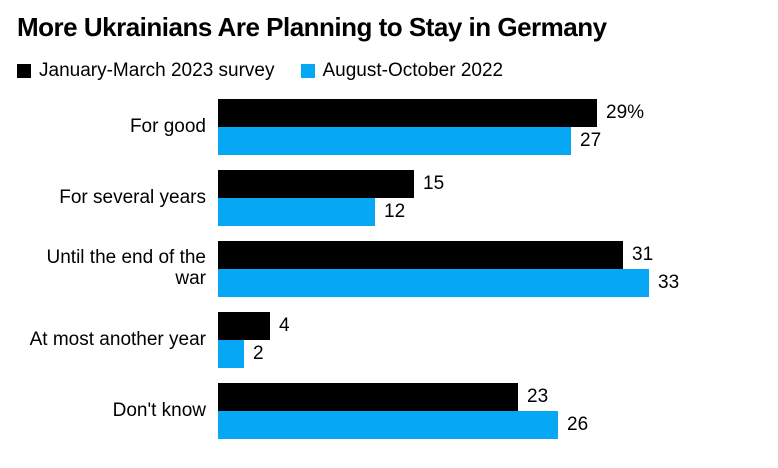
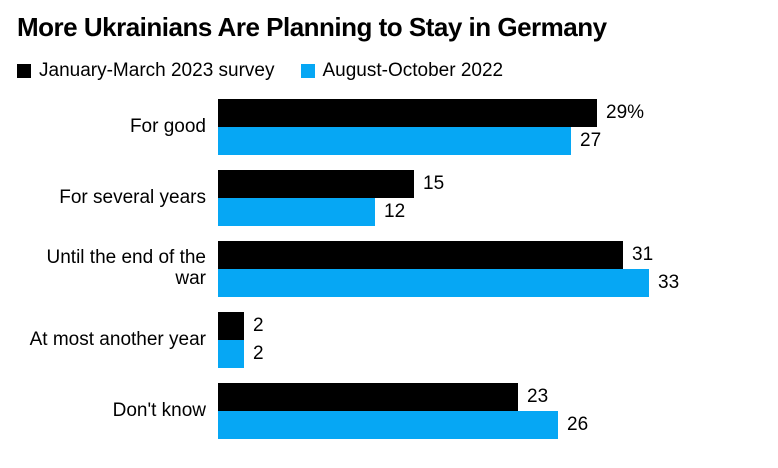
January-March 2023 survey/At most another year: 4 -> 2
